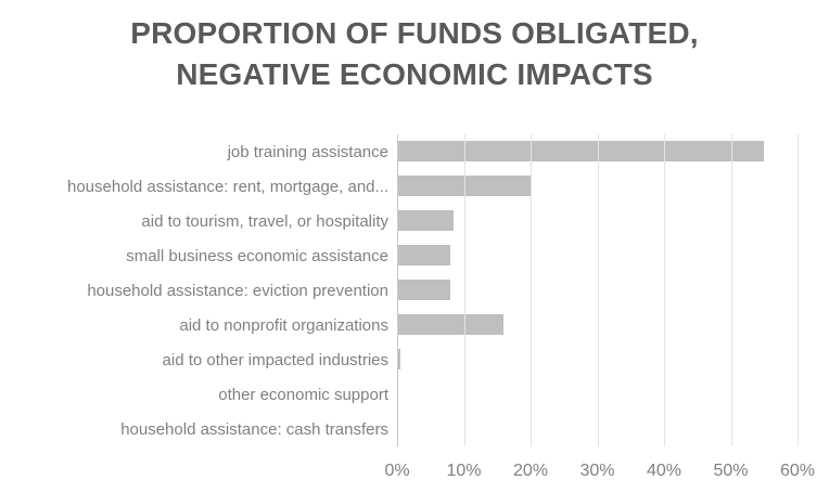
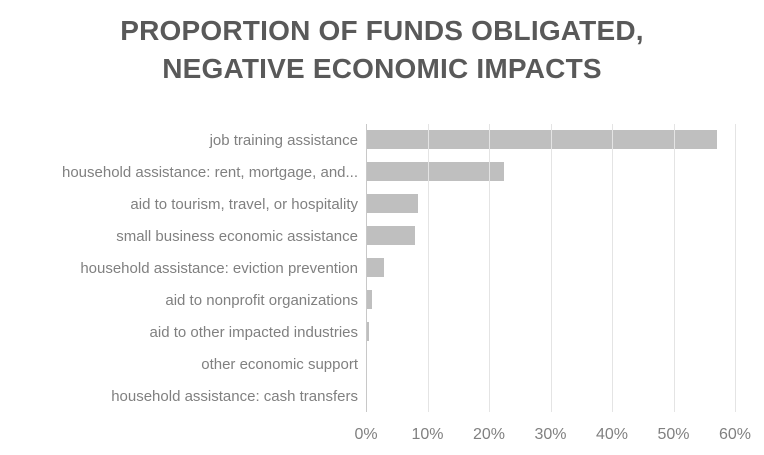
job training assistance: 55% -> 57%
household assistance: rent, mortgage, and...: 20% -> 22%
household assistance: eviction prevention: 8% -> 3%
aid to nonprofit organizations: 16% -> 1%
